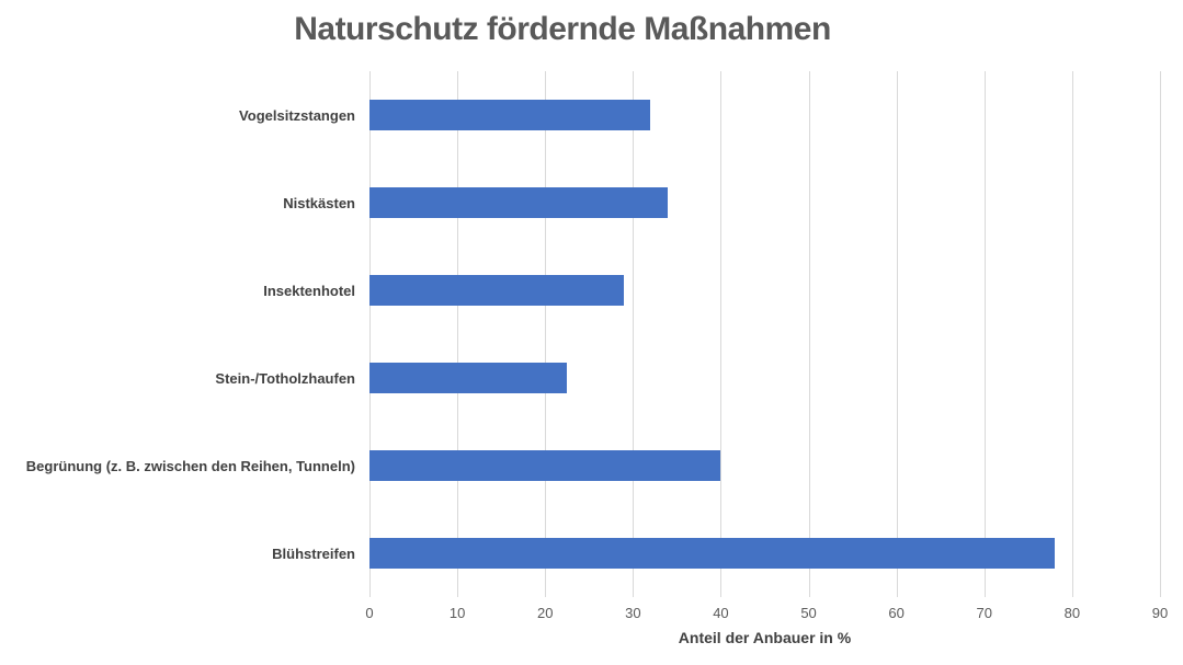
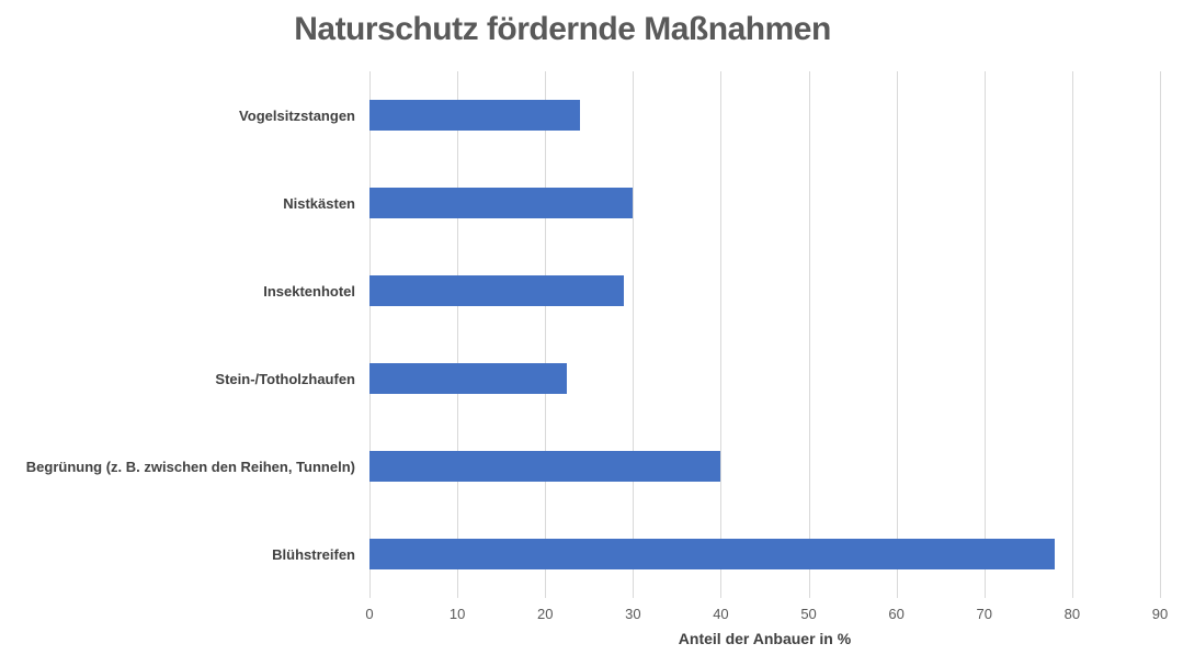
Vogelsitzstangen: 32 -> 24
Nistkästen: 34 -> 30
